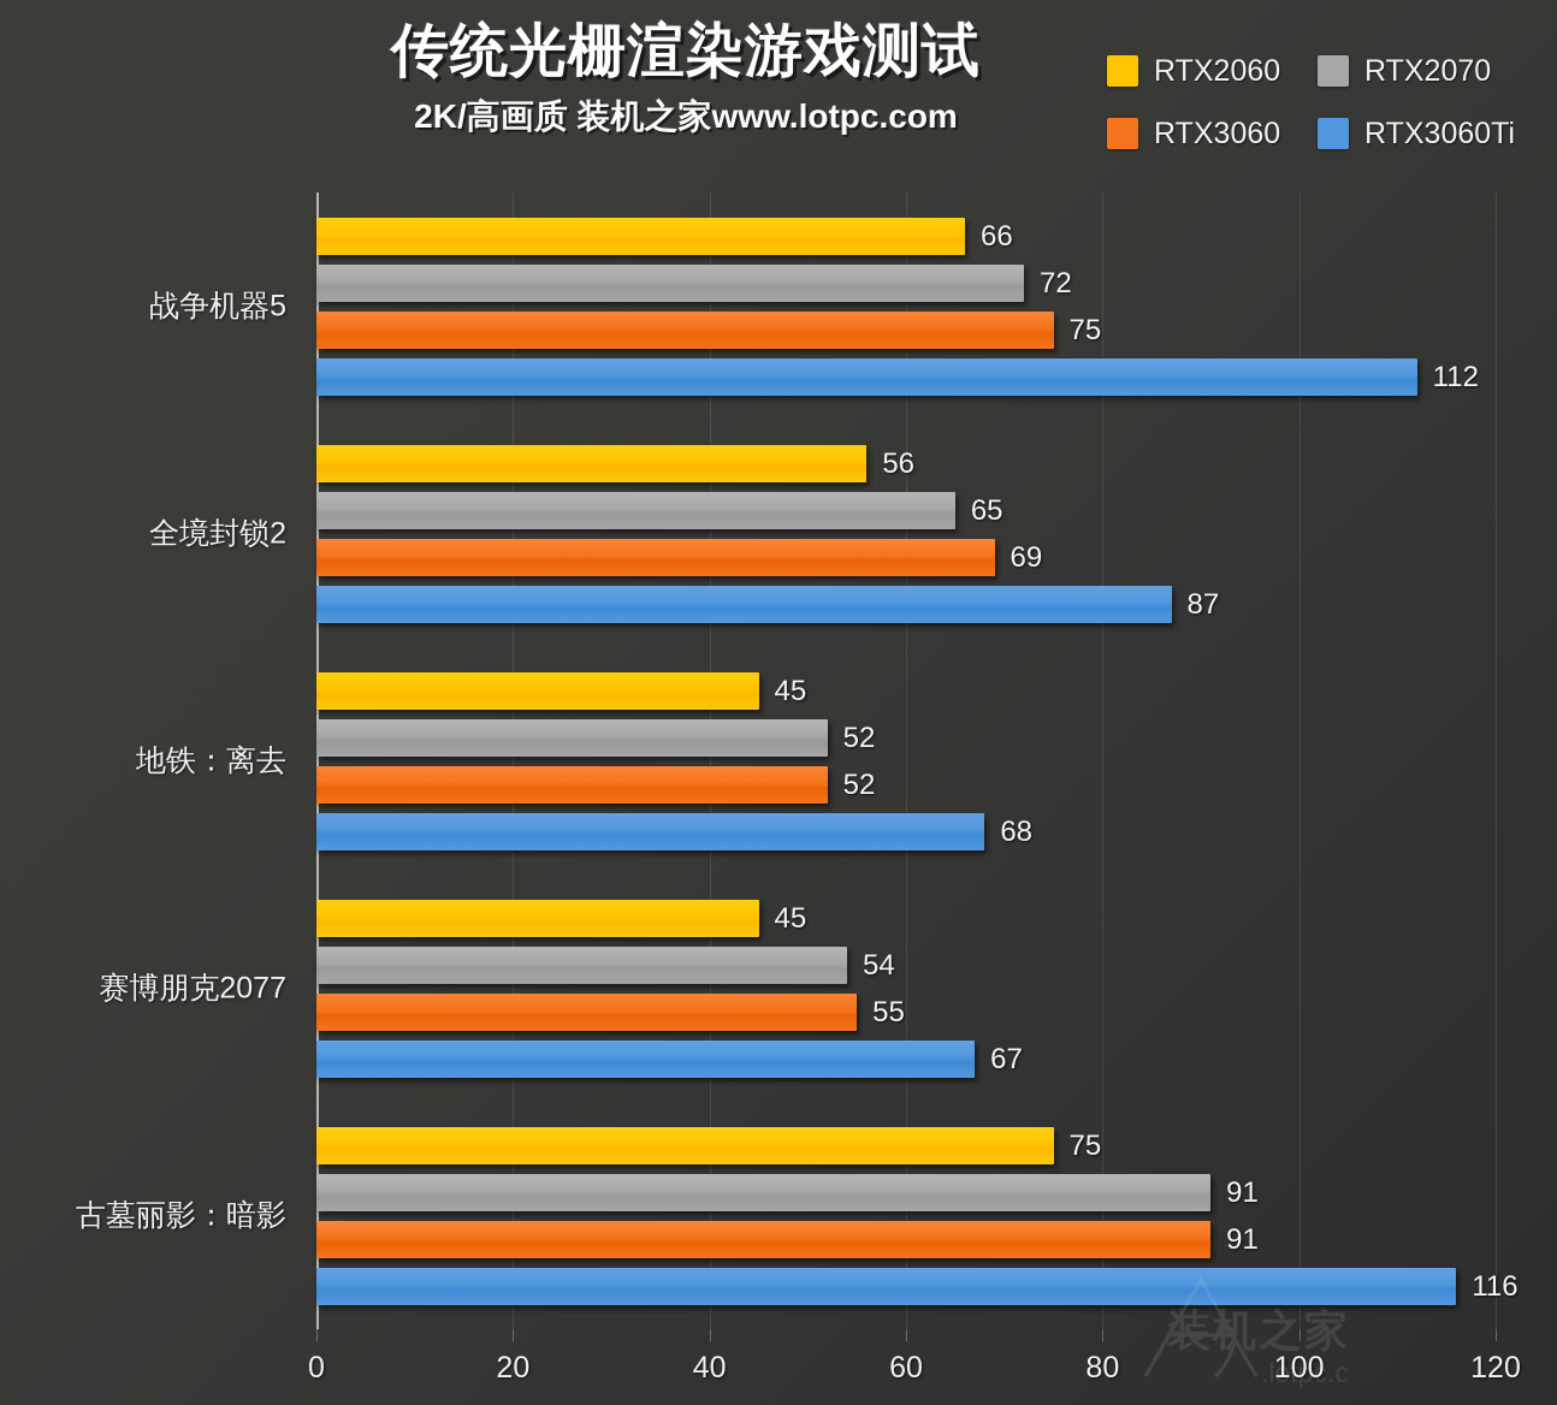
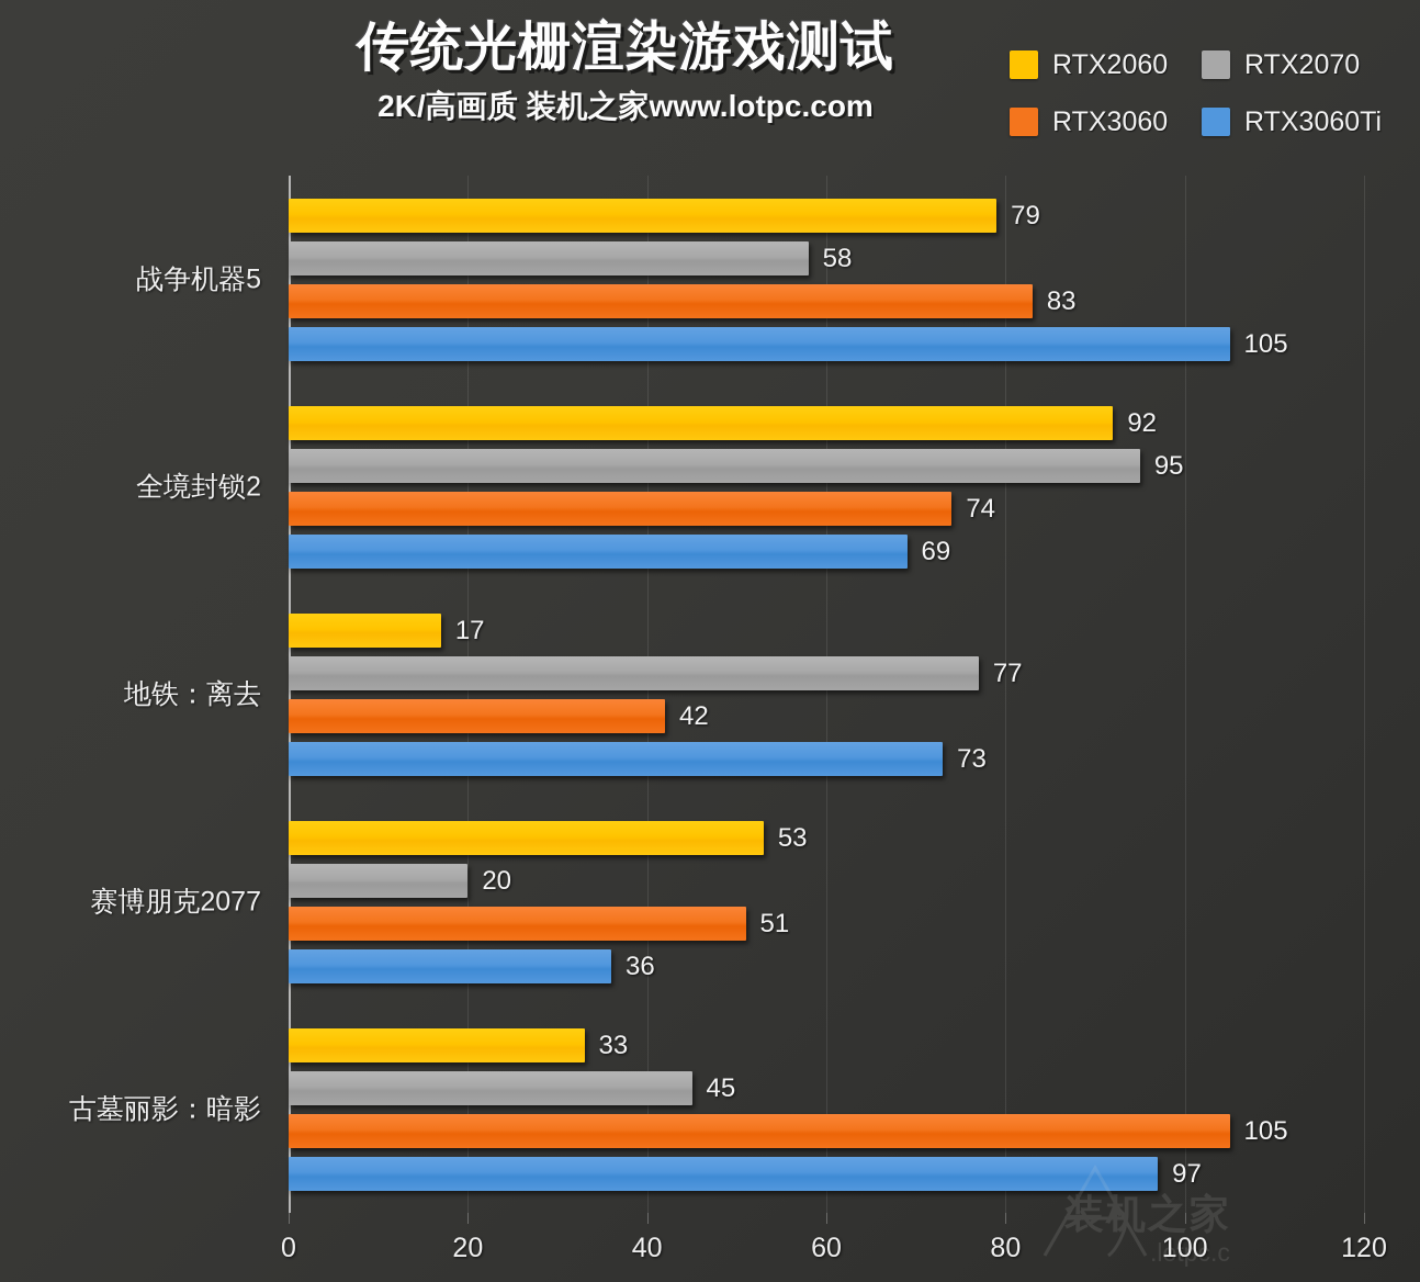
RTX2060/战争机器5: 66 -> 79
RTX2070/战争机器5: 72 -> 58
RTX3060/战争机器5: 75 -> 83
RTX3060Ti/战争机器5: 112 -> 105
RTX2060/全境封锁2: 56 -> 92
RTX2070/全境封锁2: 65 -> 95
RTX3060/全境封锁2: 69 -> 74
RTX3060Ti/全境封锁2: 87 -> 69
RTX2060/地铁：离去: 45 -> 17
RTX2070/地铁：离去: 52 -> 77
RTX3060/地铁：离去: 52 -> 42
RTX3060Ti/地铁：离去: 68 -> 73
RTX2060/赛博朋克2077: 45 -> 53
RTX2070/赛博朋克2077: 54 -> 20
RTX3060/赛博朋克2077: 55 -> 51
RTX3060Ti/赛博朋克2077: 67 -> 36
RTX2060/古墓丽影：暗影: 75 -> 33
RTX2070/古墓丽影：暗影: 91 -> 45
RTX3060/古墓丽影：暗影: 91 -> 105
RTX3060Ti/古墓丽影：暗影: 116 -> 97
